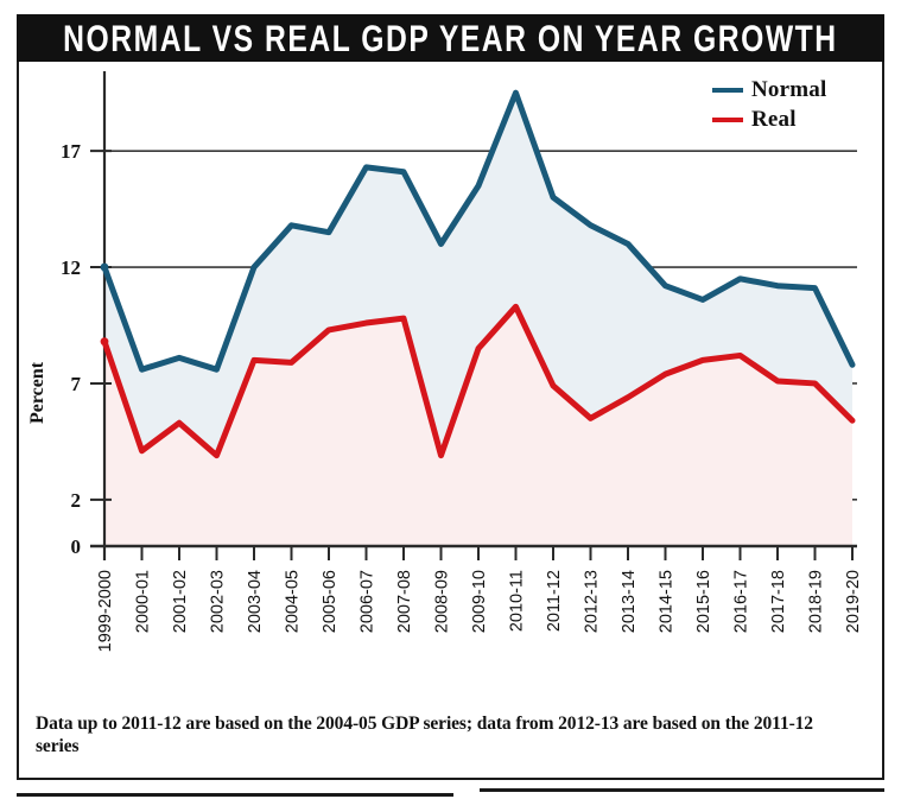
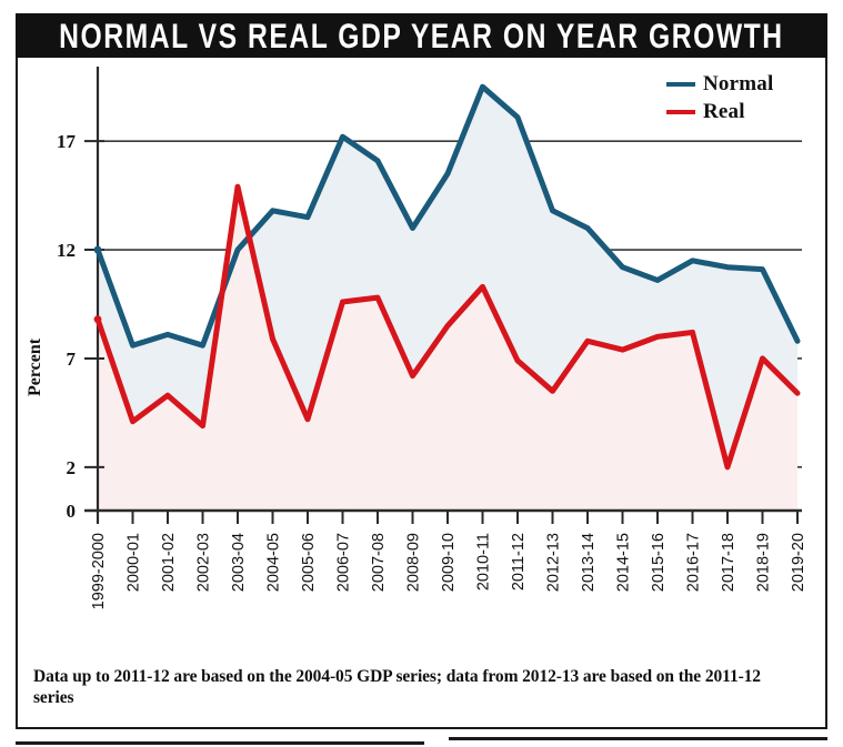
Real/2003-04: 8.0 -> 14.9
Real/2005-06: 9.3 -> 4.2
Normal/2006-07: 16.3 -> 17.2
Real/2008-09: 3.9 -> 6.2
Normal/2011-12: 15.0 -> 18.1
Real/2013-14: 6.4 -> 7.8
Real/2017-18: 7.1 -> 2.0
